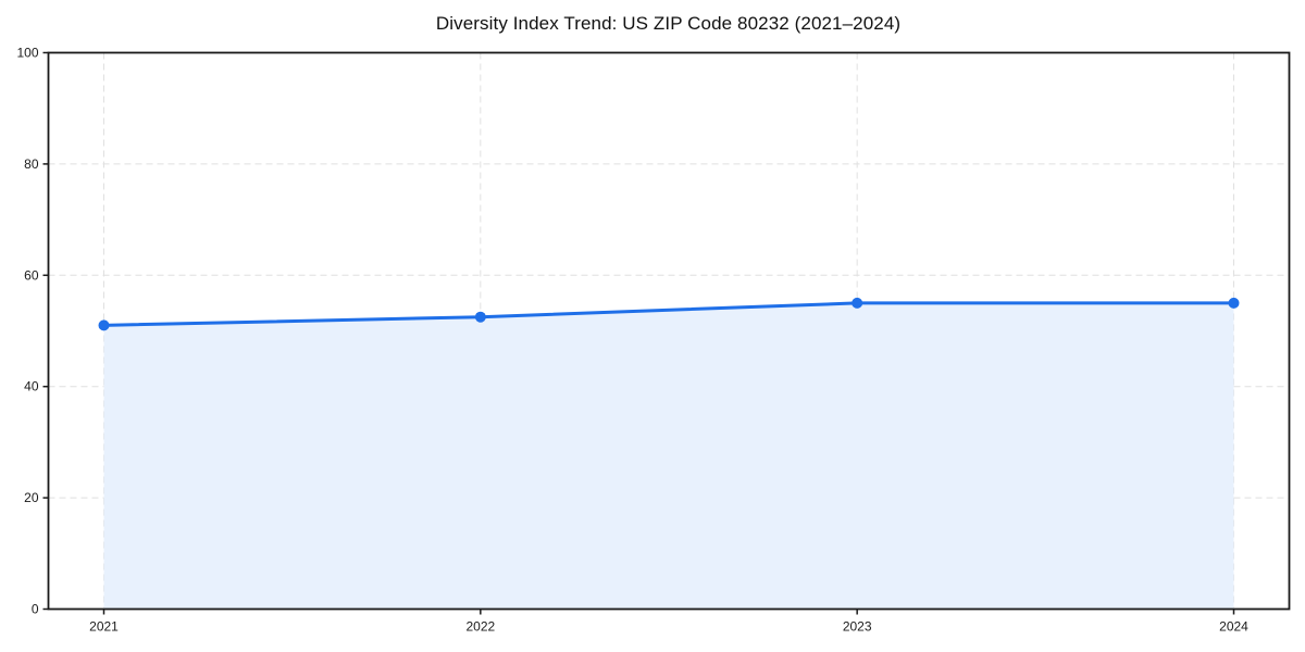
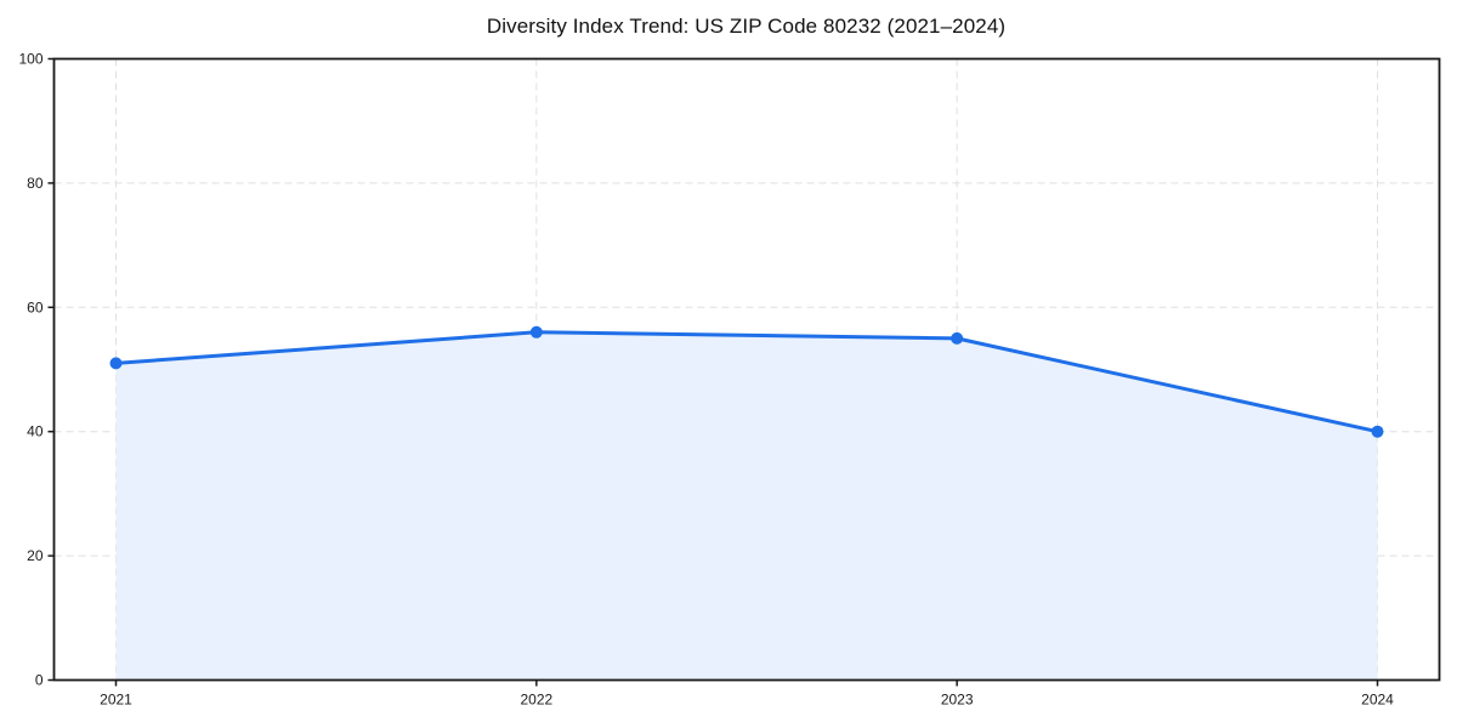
2022: 52 -> 56
2024: 55 -> 40
